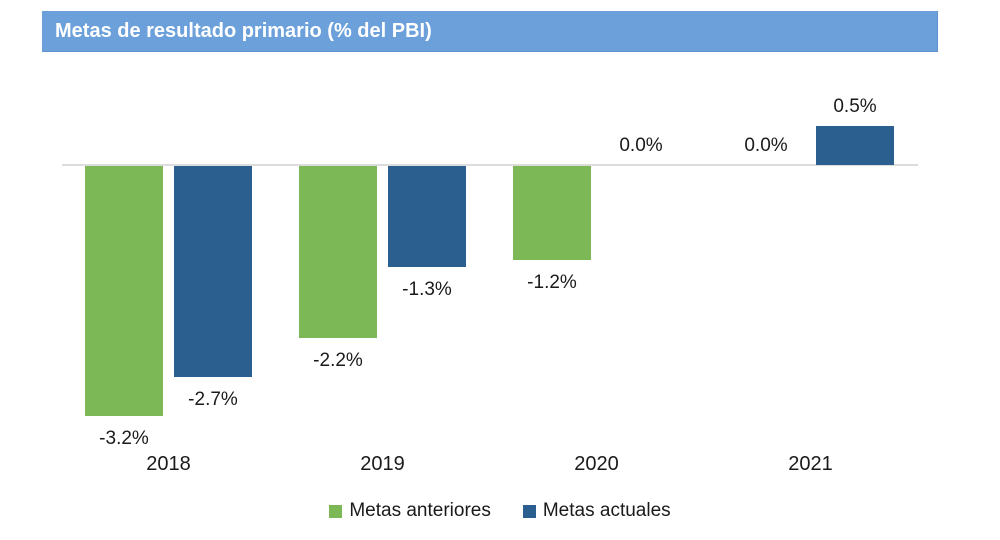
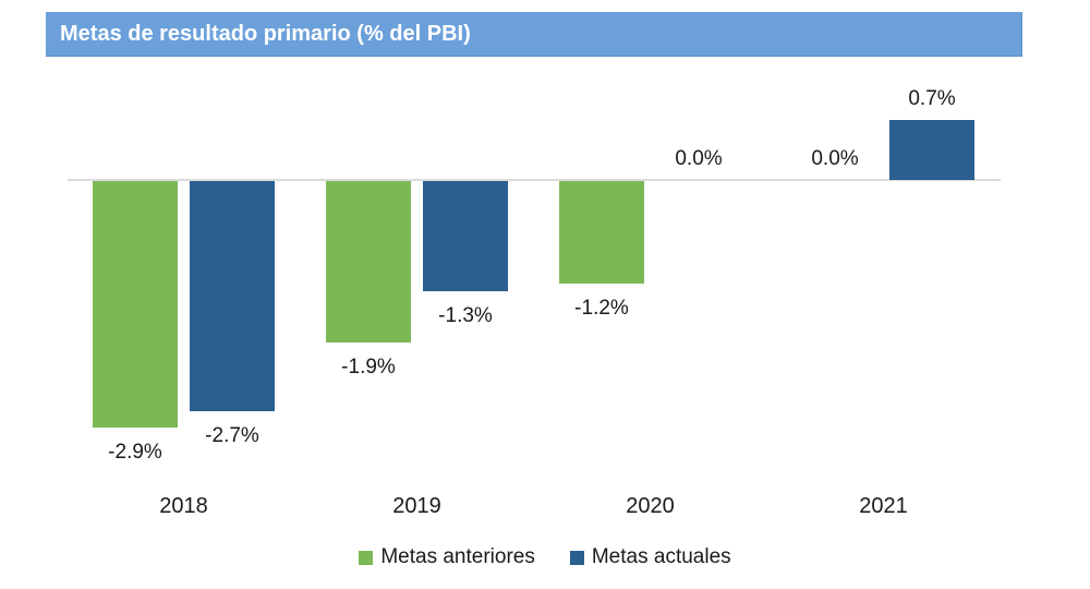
Metas anteriores/2018: -3.2% -> -2.9%
Metas anteriores/2019: -2.2% -> -1.9%
Metas actuales/2021: 0.5% -> 0.7%
